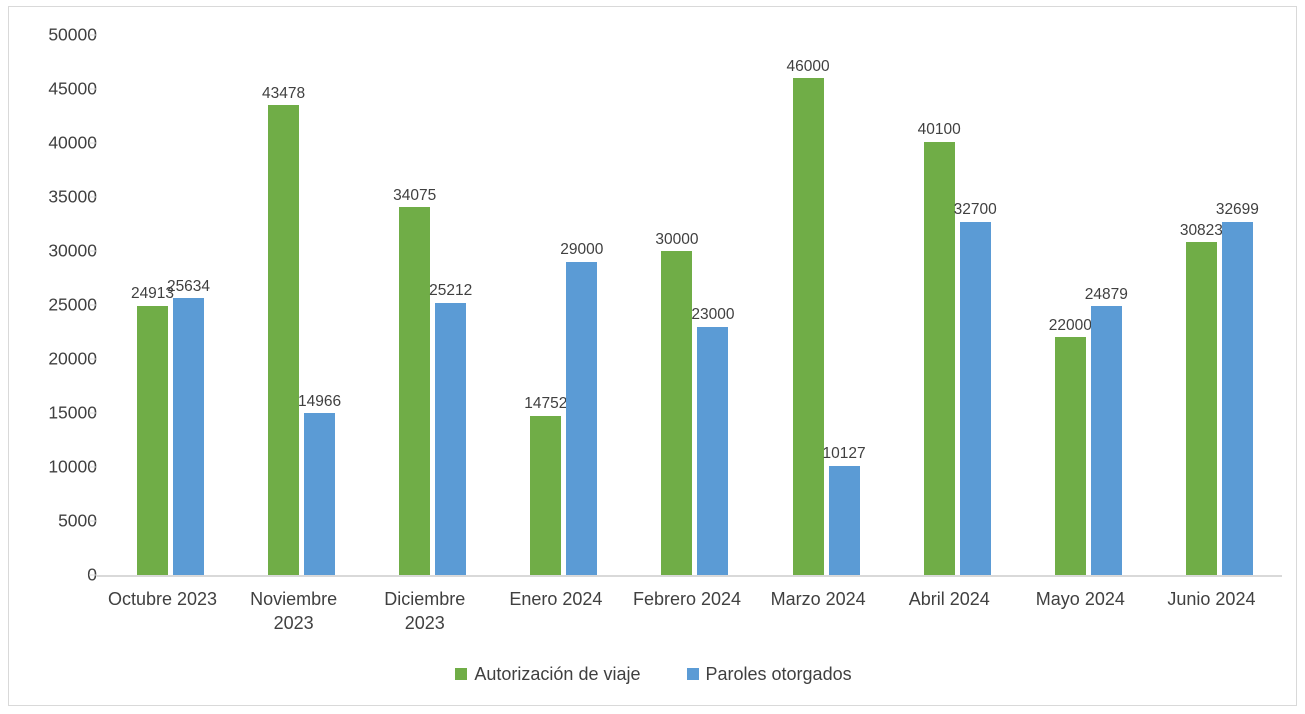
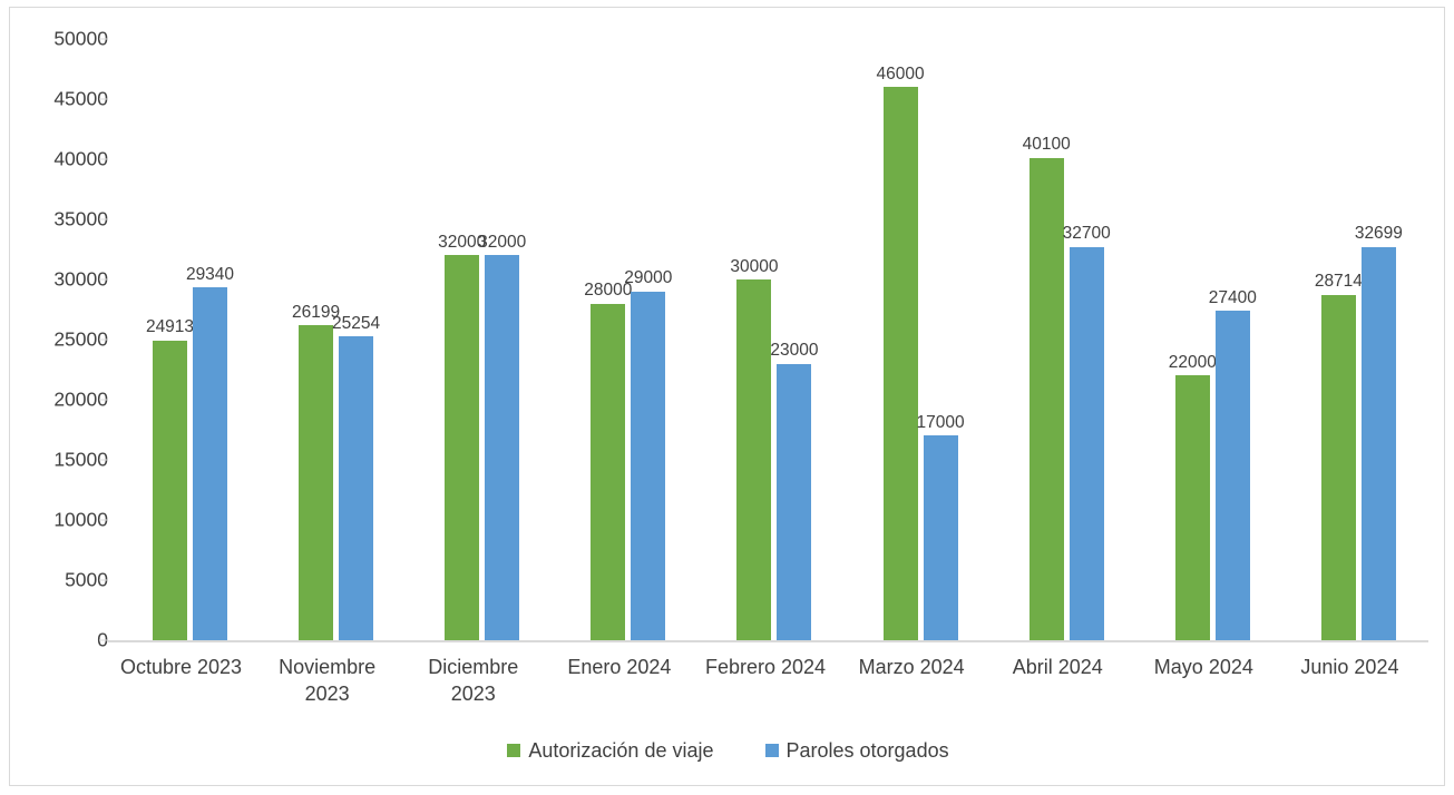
Paroles otorgados/Octubre 2023: 25634 -> 29340
Autorización de viaje/Noviembre 2023: 43478 -> 26199
Paroles otorgados/Noviembre 2023: 14966 -> 25254
Autorización de viaje/Diciembre 2023: 34075 -> 32000
Paroles otorgados/Diciembre 2023: 25212 -> 32000
Autorización de viaje/Enero 2024: 14752 -> 28000
Paroles otorgados/Marzo 2024: 10127 -> 17000
Paroles otorgados/Mayo 2024: 24879 -> 27400
Autorización de viaje/Junio 2024: 30823 -> 28714
